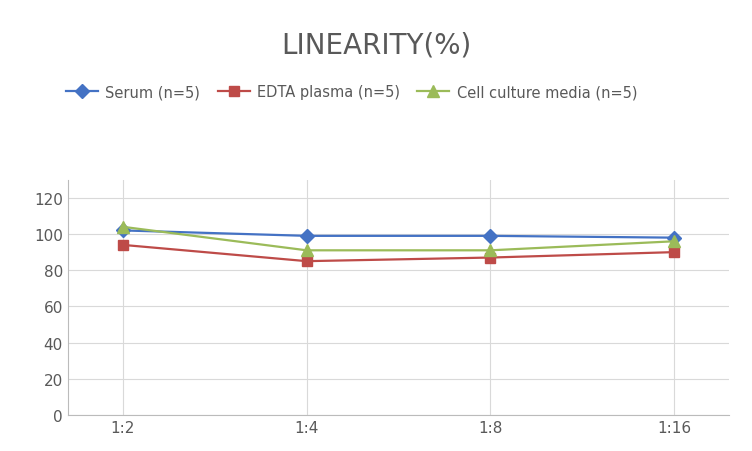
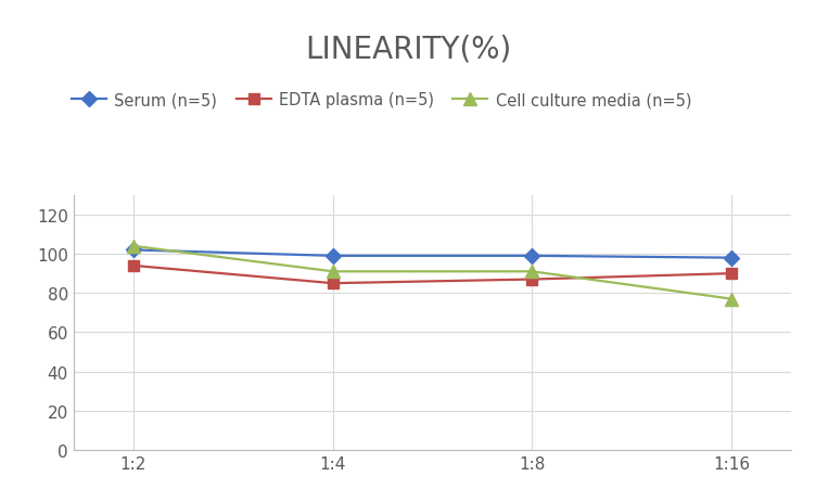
Cell culture media (n=5)/1:16: 96 -> 77
